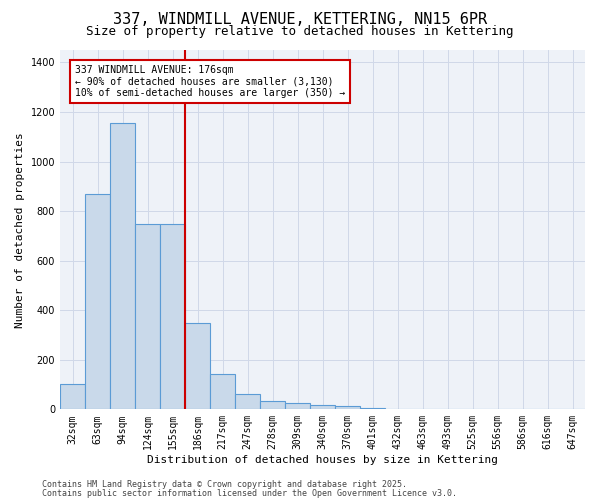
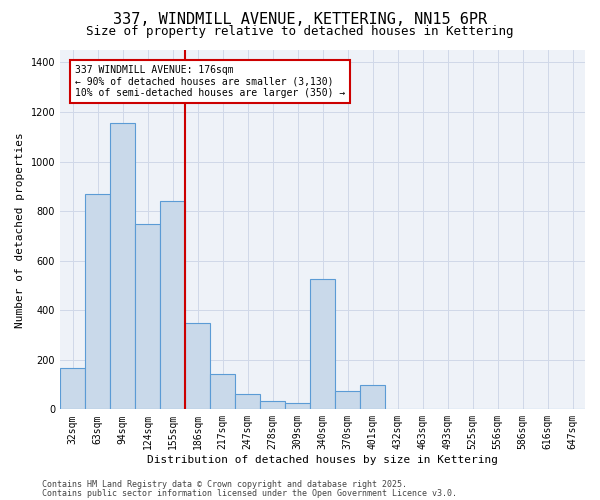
32sqm: 103 -> 165
155sqm: 748 -> 840
340sqm: 18 -> 525
370sqm: 12 -> 75
401sqm: 5 -> 100
